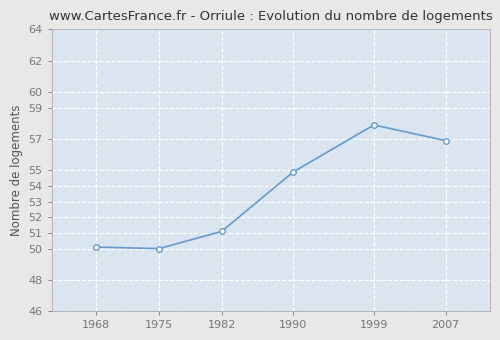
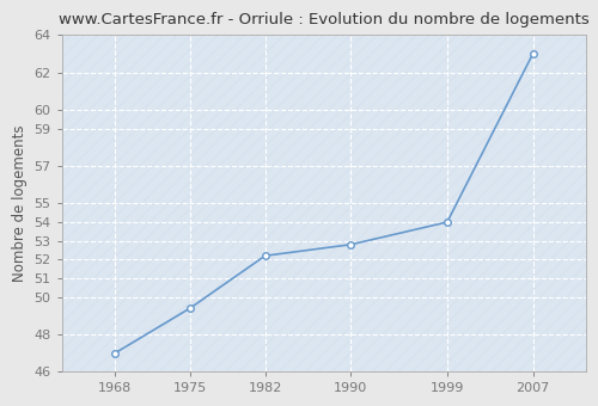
1968: 50.1 -> 47.0
1975: 50.0 -> 49.4
1982: 51.1 -> 52.2
1990: 54.9 -> 52.8
1999: 57.9 -> 54.0
2007: 56.9 -> 63.0
